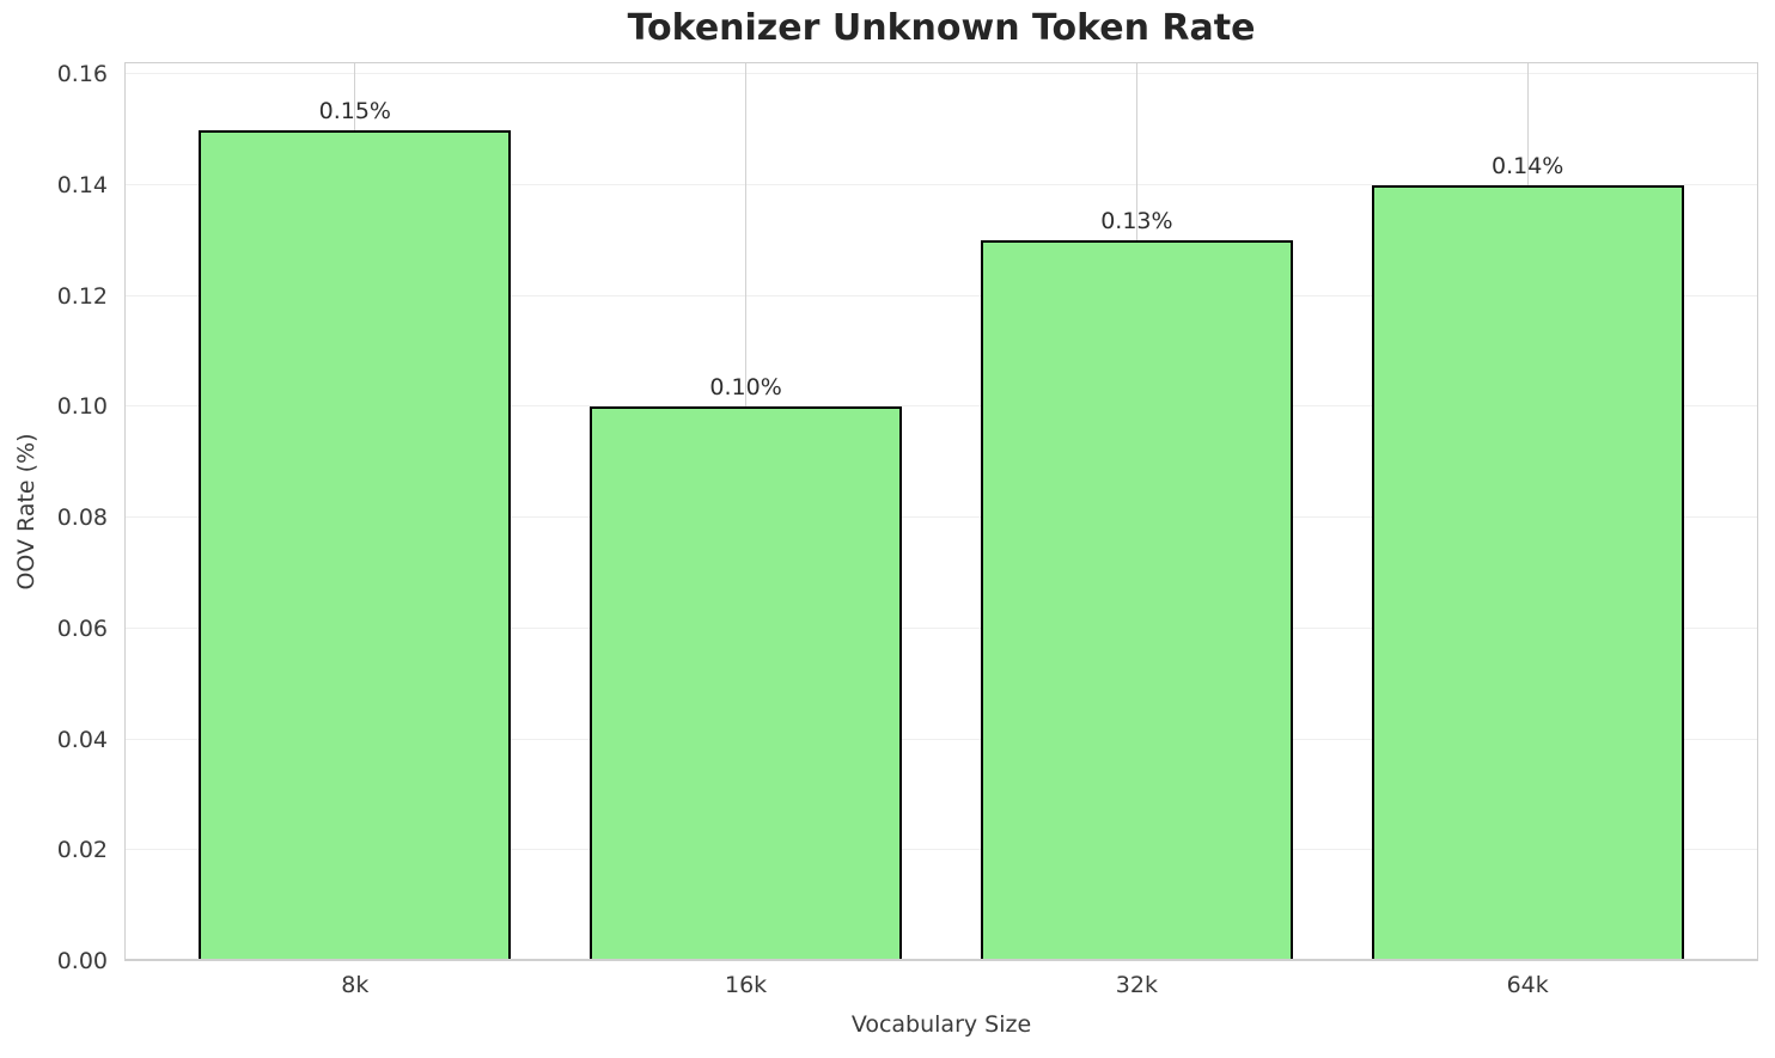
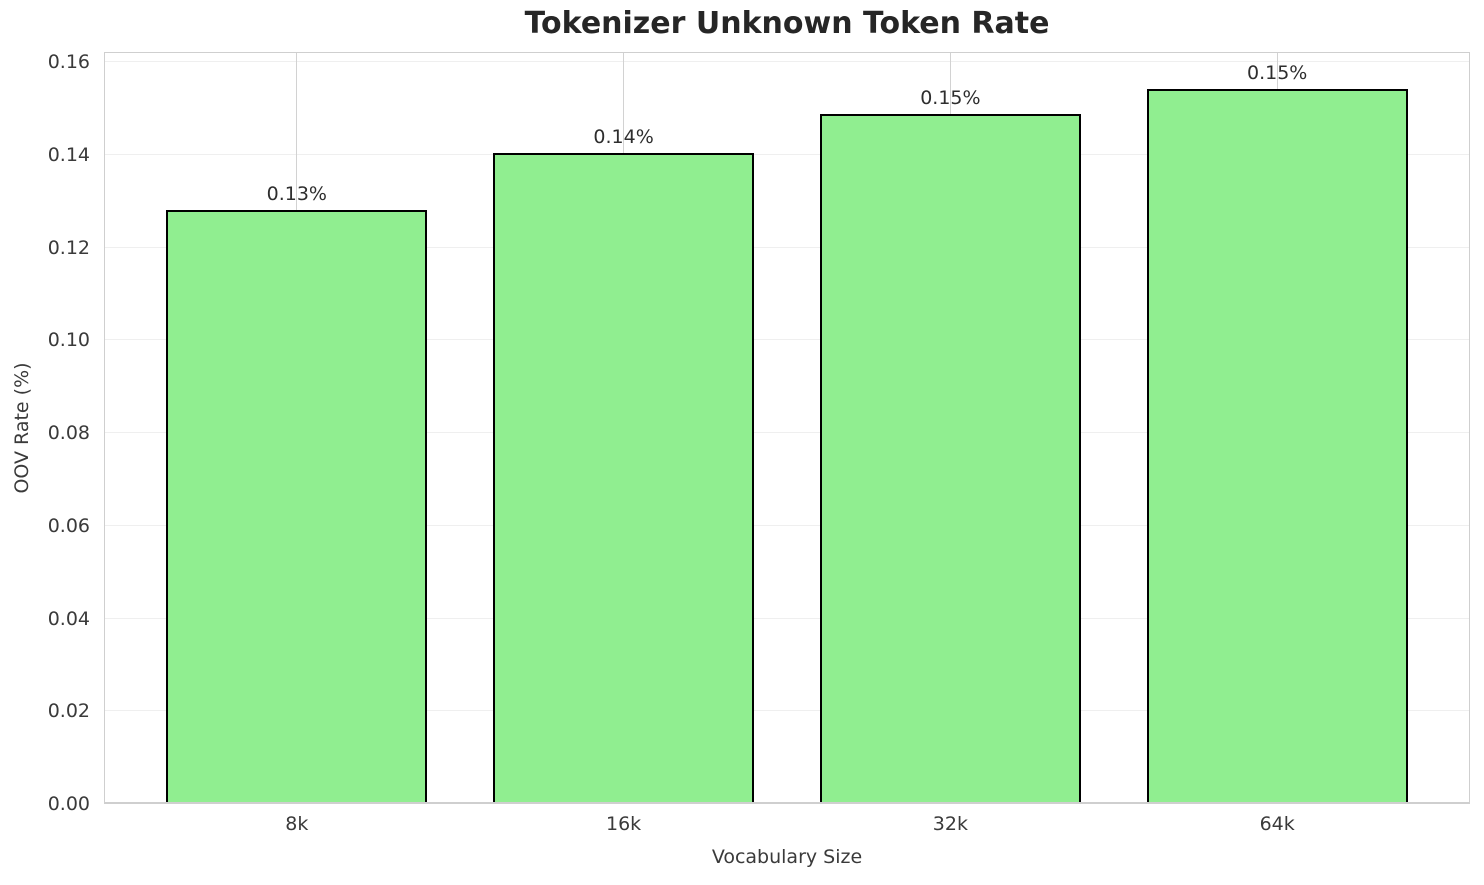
8k: 0.15% -> 0.13%
16k: 0.10% -> 0.14%
32k: 0.13% -> 0.15%
64k: 0.14% -> 0.15%
